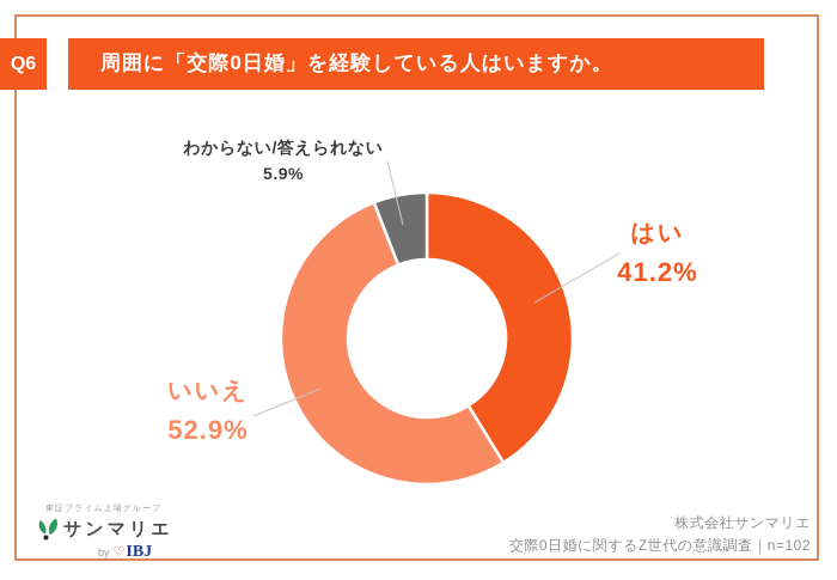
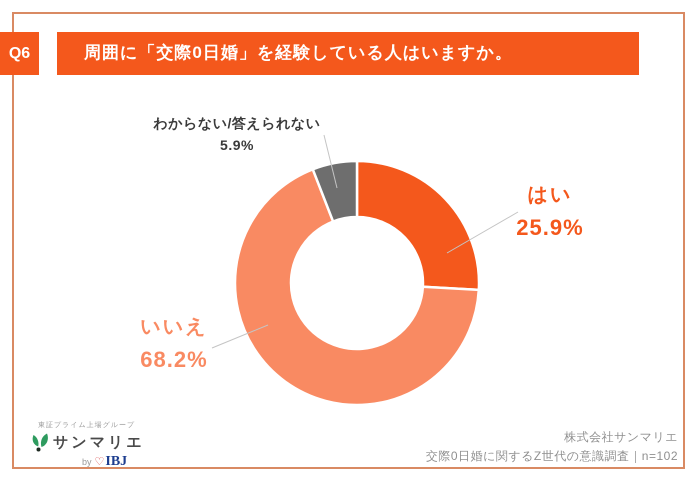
はい: 41.2% -> 25.9%
いいえ: 52.9% -> 68.2%
